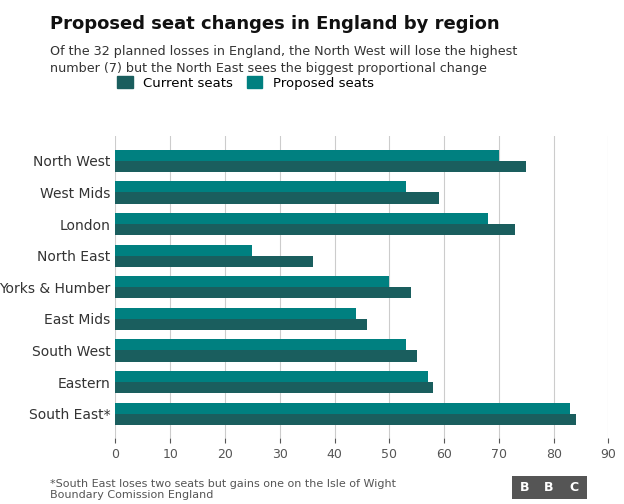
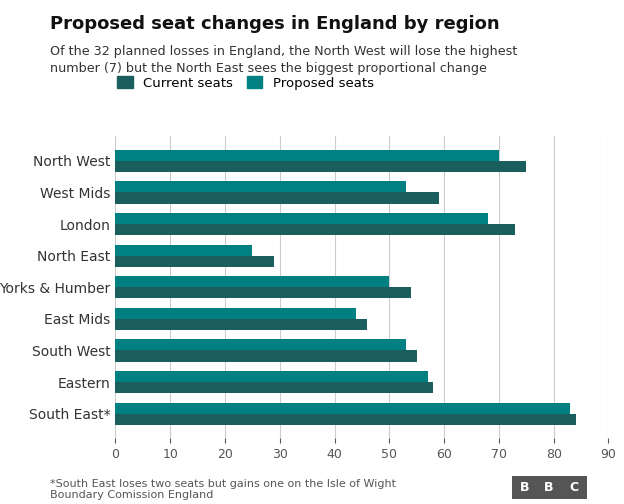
Current seats/North East: 36 -> 29
